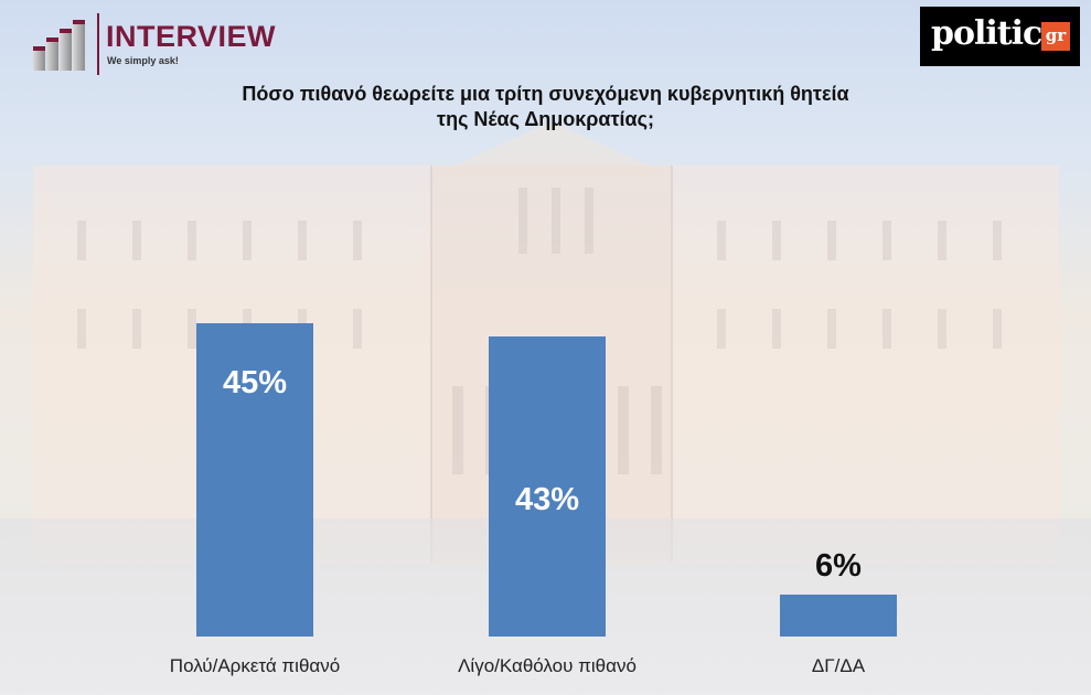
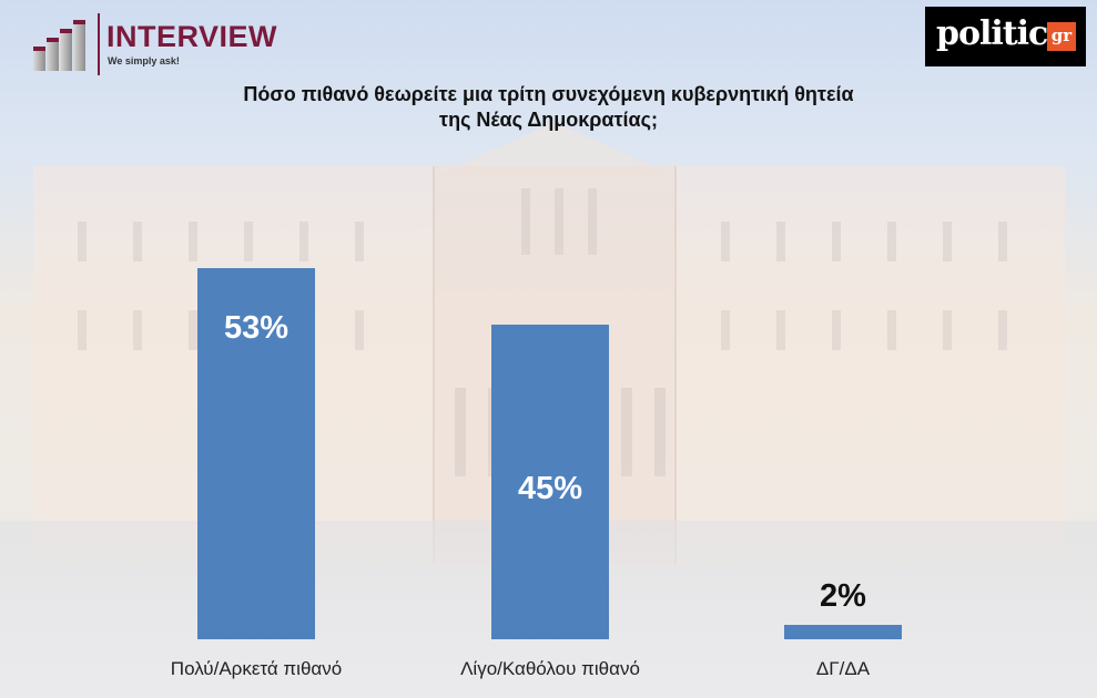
Πολύ/Αρκετά πιθανό: 45% -> 53%
Λίγο/Καθόλου πιθανό: 43% -> 45%
ΔΓ/ΔΑ: 6% -> 2%
